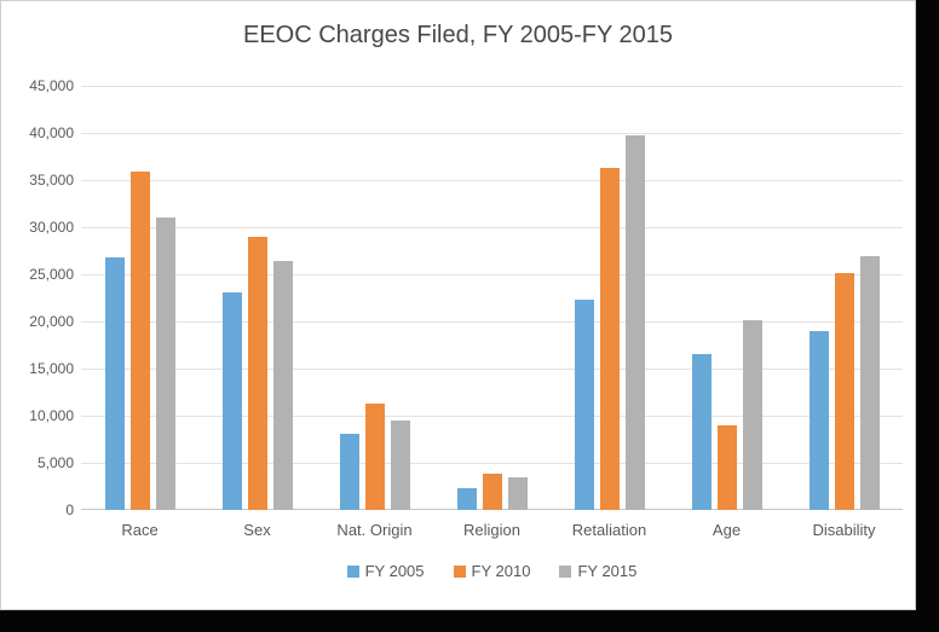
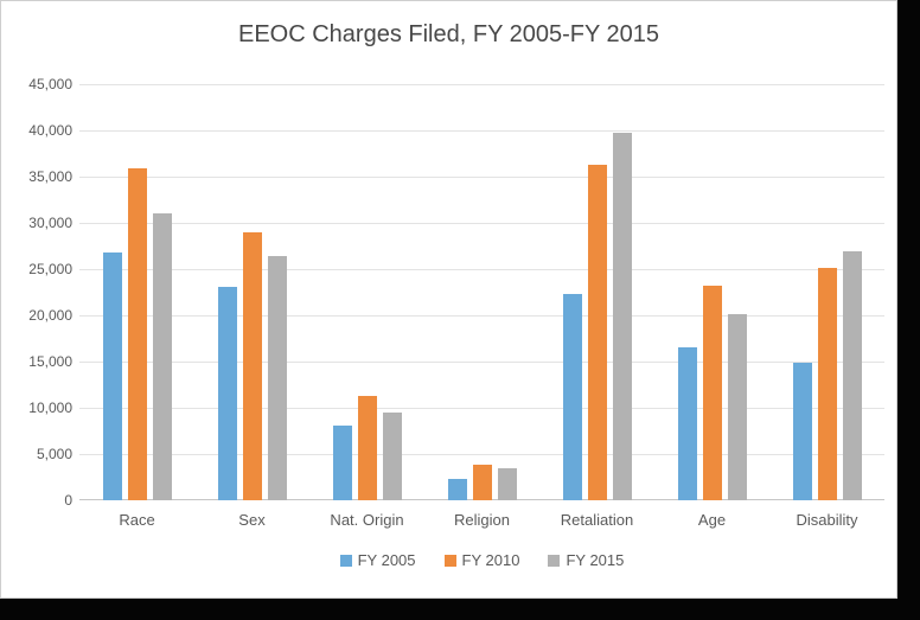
FY 2010/Age: 9000 -> 23000
FY 2005/Disability: 19000 -> 15000
